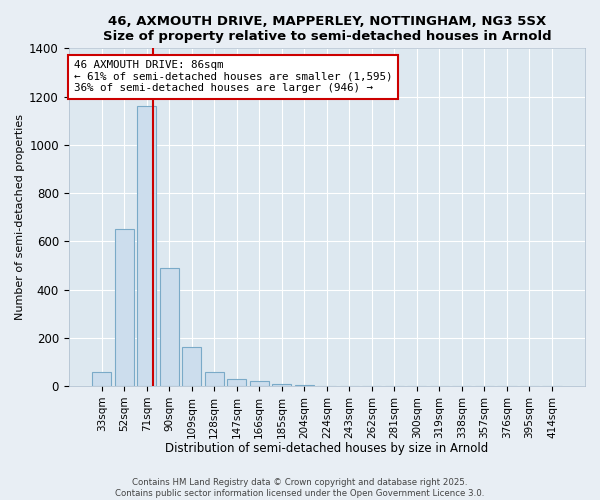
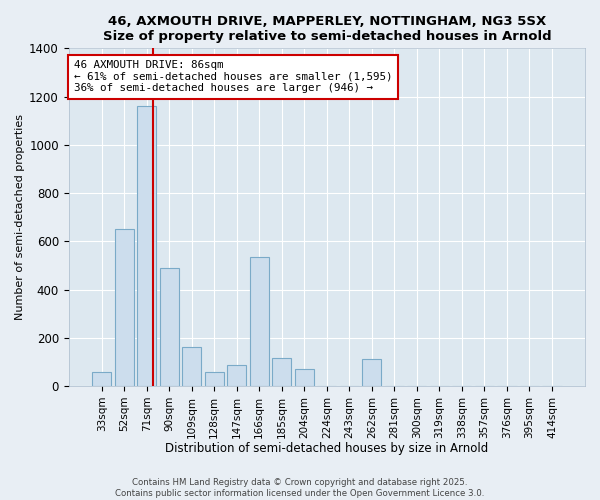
147sqm: 30 -> 85
166sqm: 20 -> 535
185sqm: 10 -> 115
204sqm: 5 -> 70
262sqm: 1 -> 110
